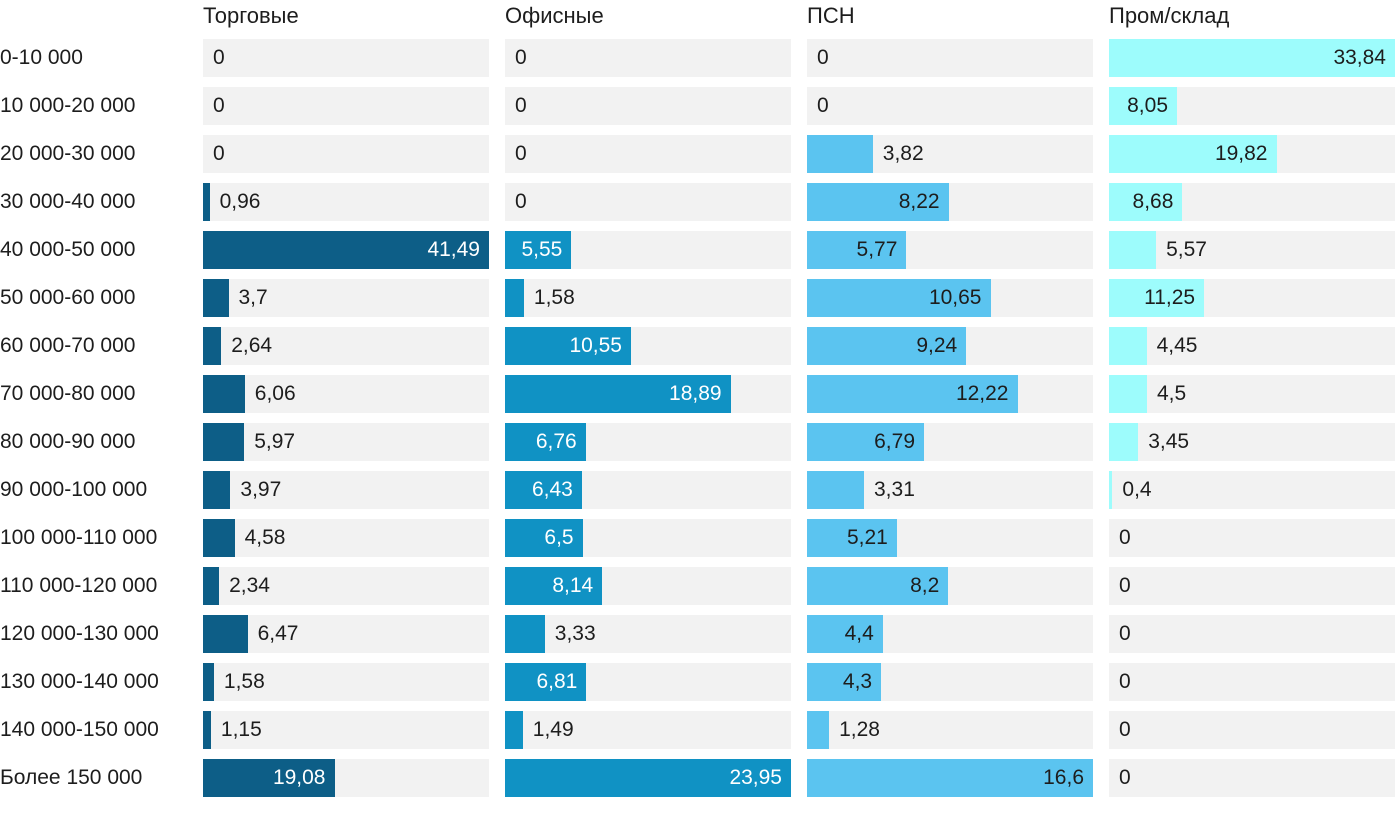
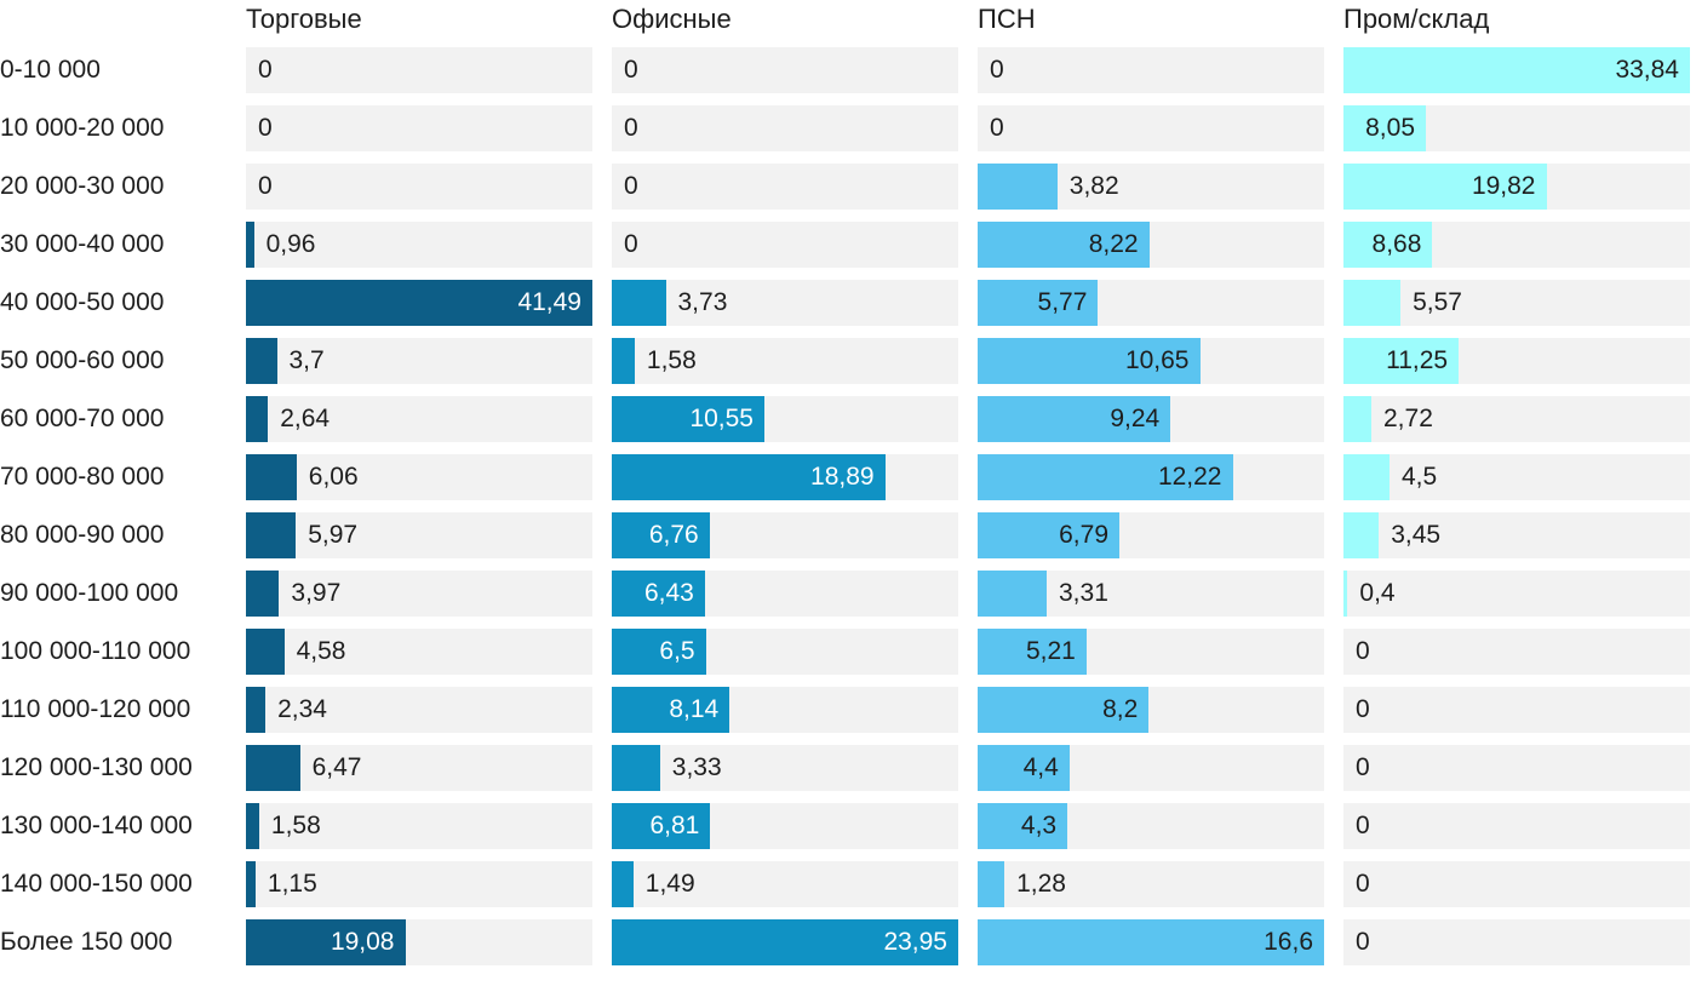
Офисные/40 000-50 000: 5,55 -> 3,73
Пром/склад/60 000-70 000: 4,45 -> 2,72
